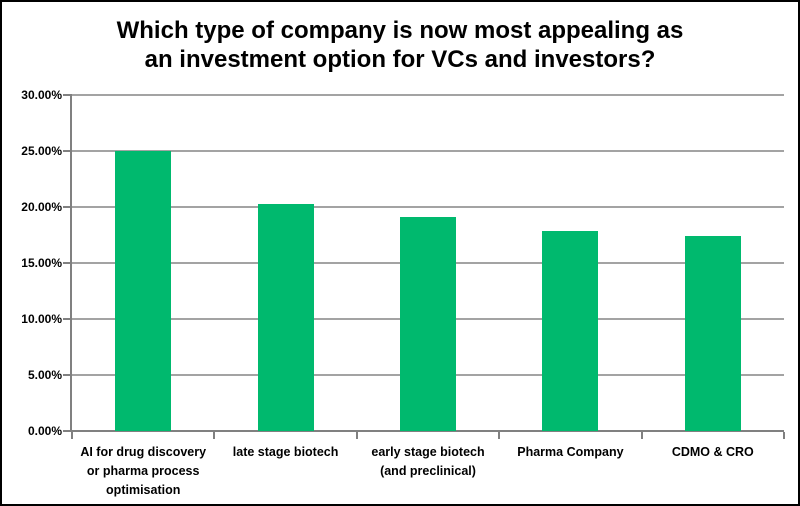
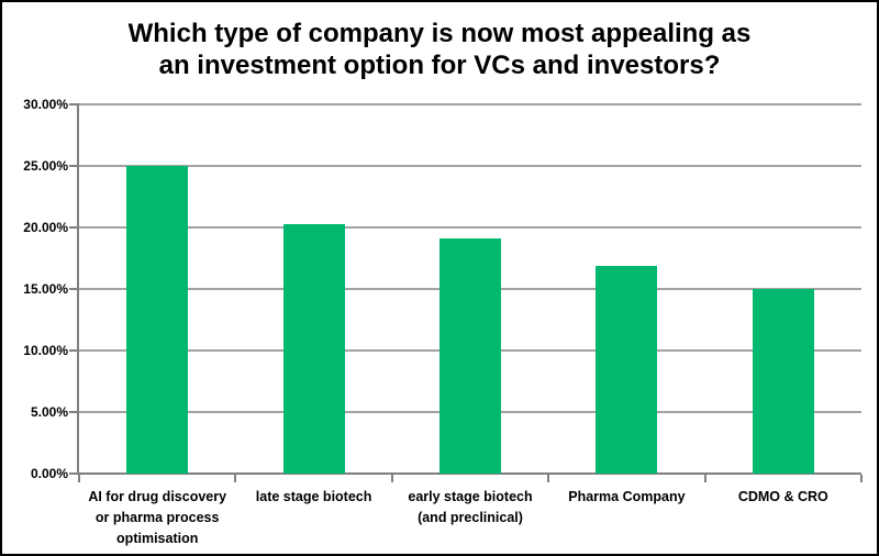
Pharma Company: 17.9% -> 16.9%
CDMO & CRO: 17.4% -> 15.0%
